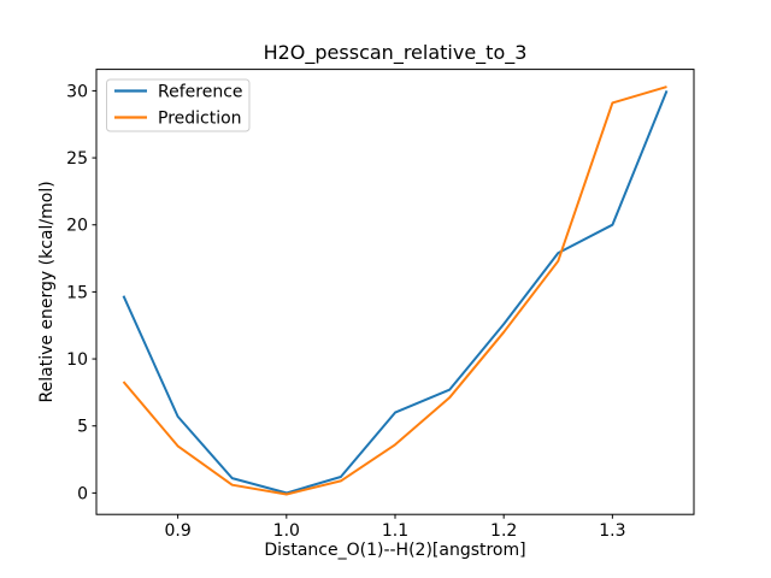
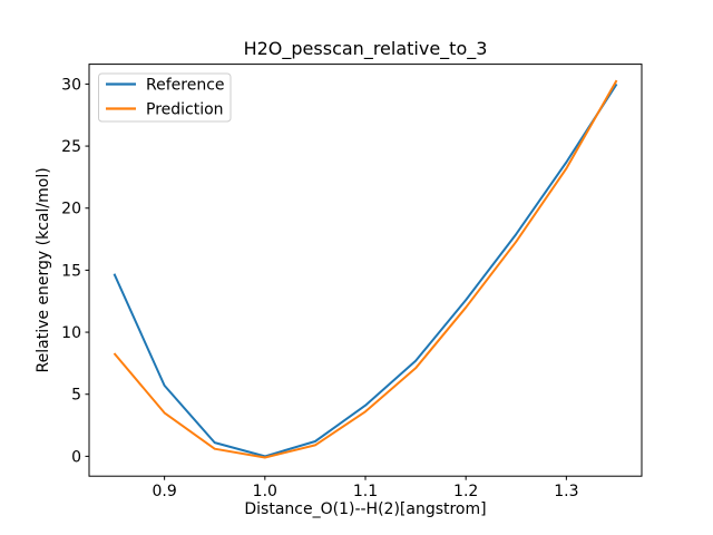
Reference/1.1: 6.0 -> 4.1
Reference/1.3: 20.0 -> 23.7
Prediction/1.3: 29.1 -> 23.2
